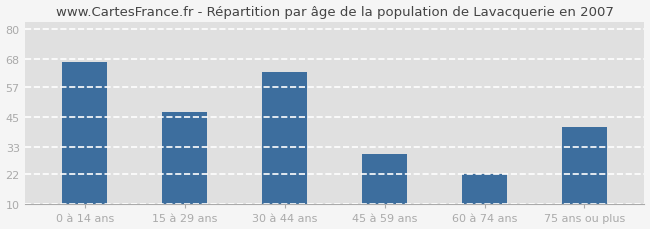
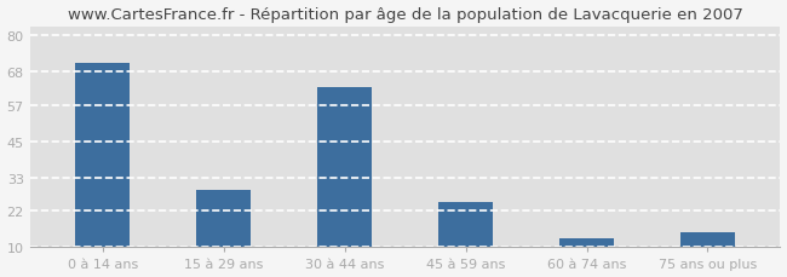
0 à 14 ans: 67 -> 71
15 à 29 ans: 47 -> 29
45 à 59 ans: 30 -> 25
60 à 74 ans: 22 -> 13
75 ans ou plus: 41 -> 15
